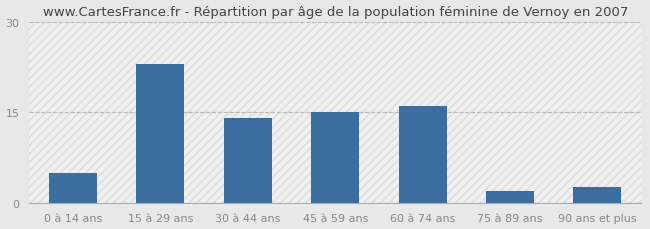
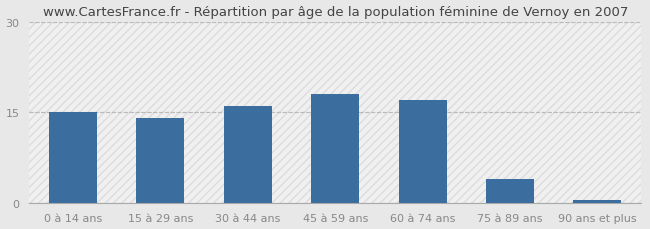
0 à 14 ans: 5.0 -> 15.0
15 à 29 ans: 23.0 -> 14.0
30 à 44 ans: 14.0 -> 16.0
45 à 59 ans: 15.0 -> 18.0
60 à 74 ans: 16.0 -> 17.0
75 à 89 ans: 2.0 -> 4.0
90 ans et plus: 2.6 -> 0.5
